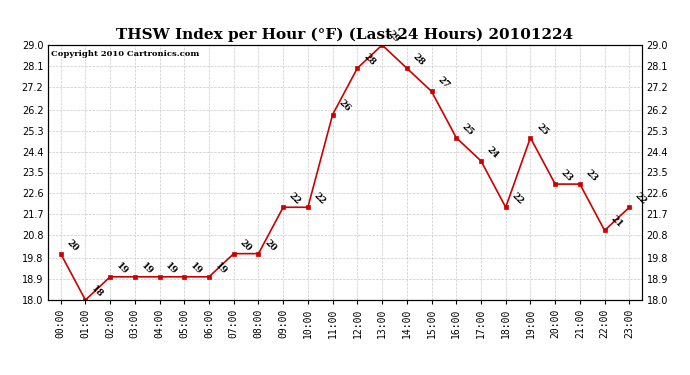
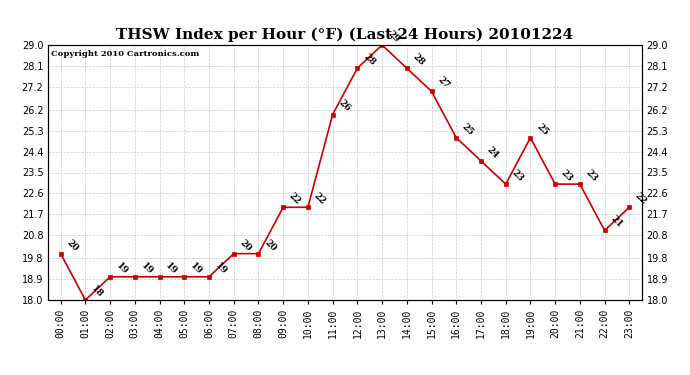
18:00: 22 -> 23
